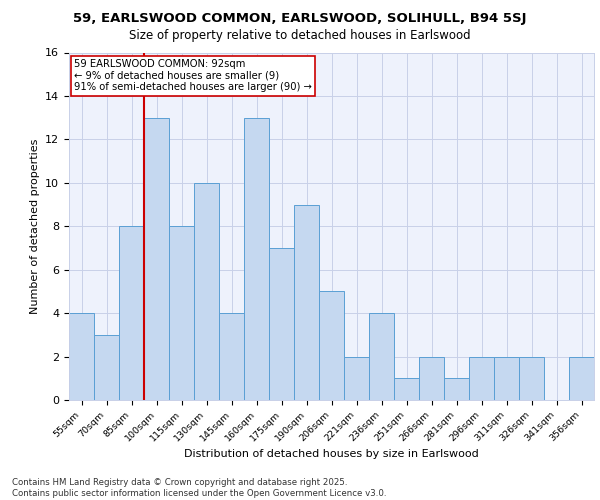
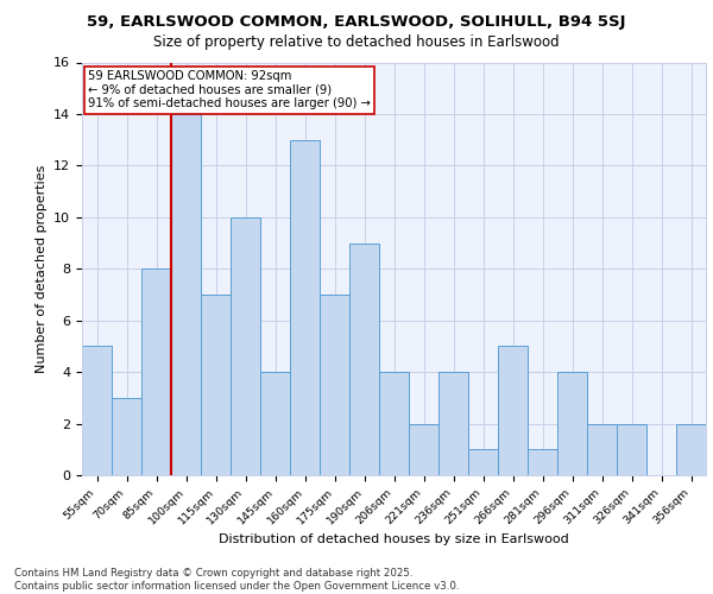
55sqm: 4 -> 5
100sqm: 13 -> 14
115sqm: 8 -> 7
206sqm: 5 -> 4
266sqm: 2 -> 5
296sqm: 2 -> 4
